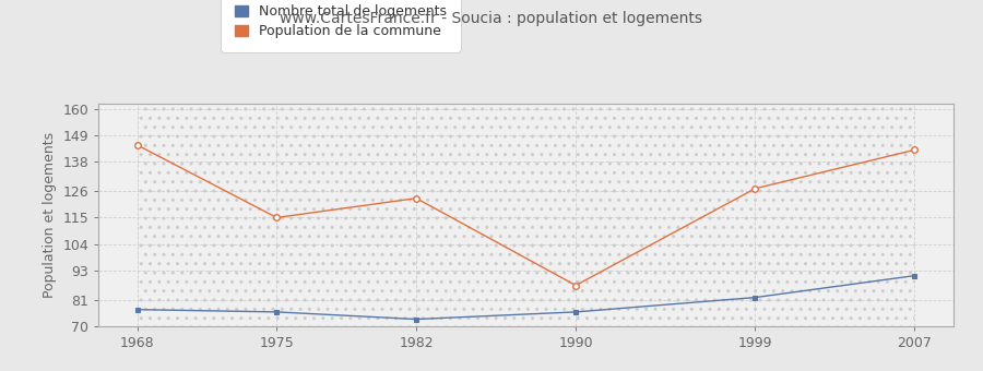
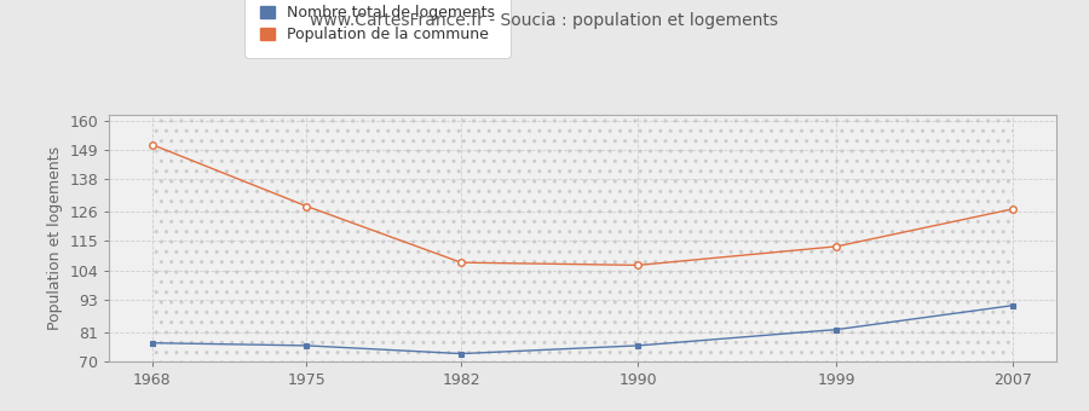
Population de la commune/1968: 145 -> 151
Population de la commune/1975: 115 -> 128
Population de la commune/1982: 123 -> 107
Population de la commune/1990: 87 -> 106
Population de la commune/1999: 127 -> 113
Population de la commune/2007: 143 -> 127
